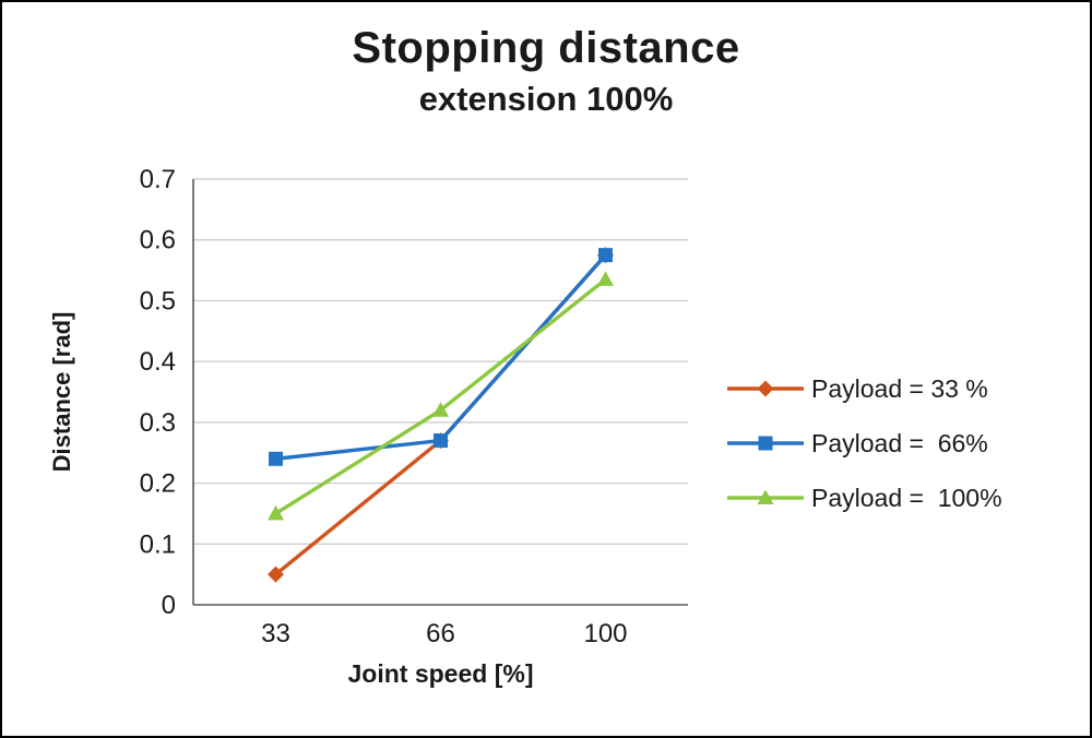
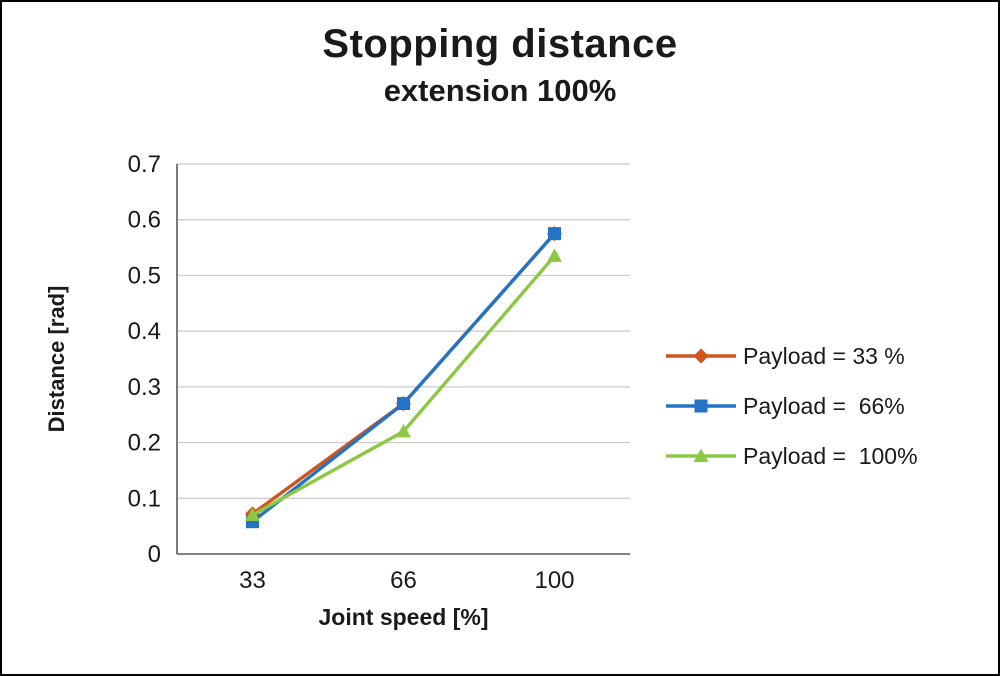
Payload = 33 %/33: 0.05 -> 0.07
Payload = 66%/33: 0.24 -> 0.06
Payload = 100%/33: 0.15 -> 0.07
Payload = 100%/66: 0.32 -> 0.22
